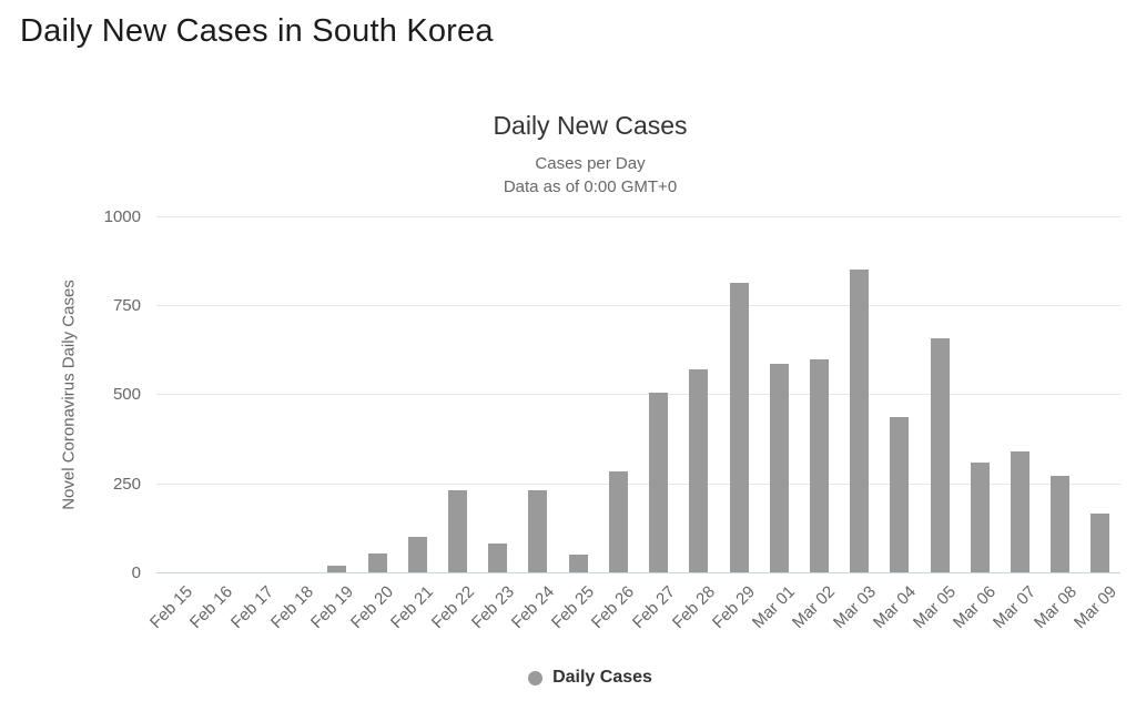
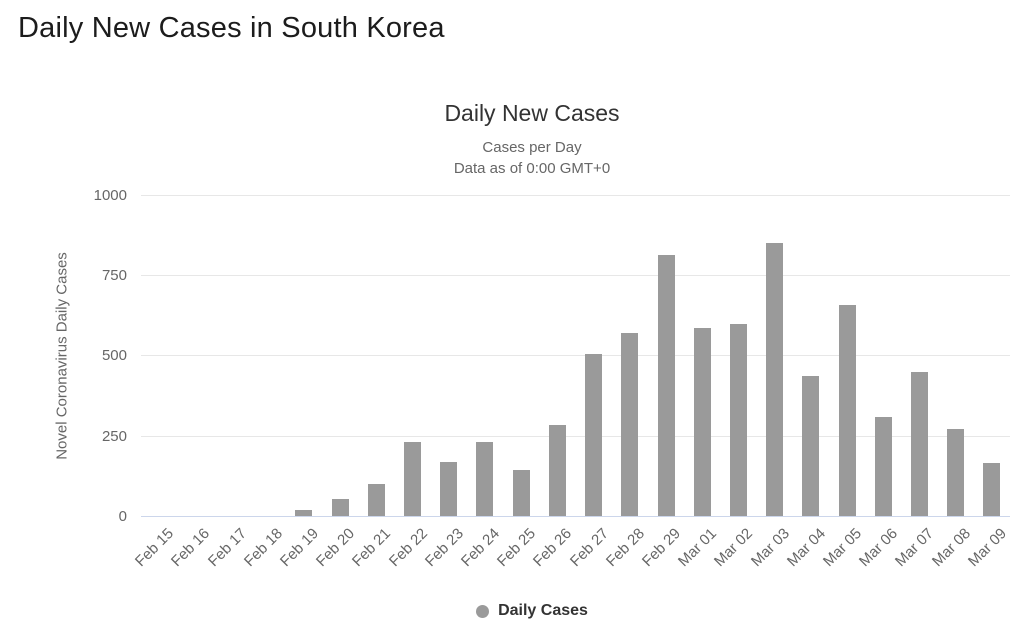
Feb 23: 80 -> 170
Feb 25: 50 -> 140
Mar 07: 340 -> 450
